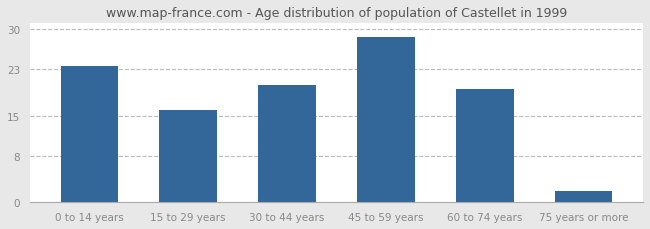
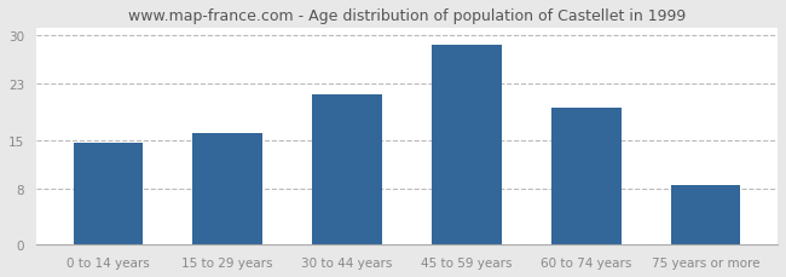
0 to 14 years: 23.6 -> 14.5
30 to 44 years: 20.2 -> 21.5
75 years or more: 2.0 -> 8.5
